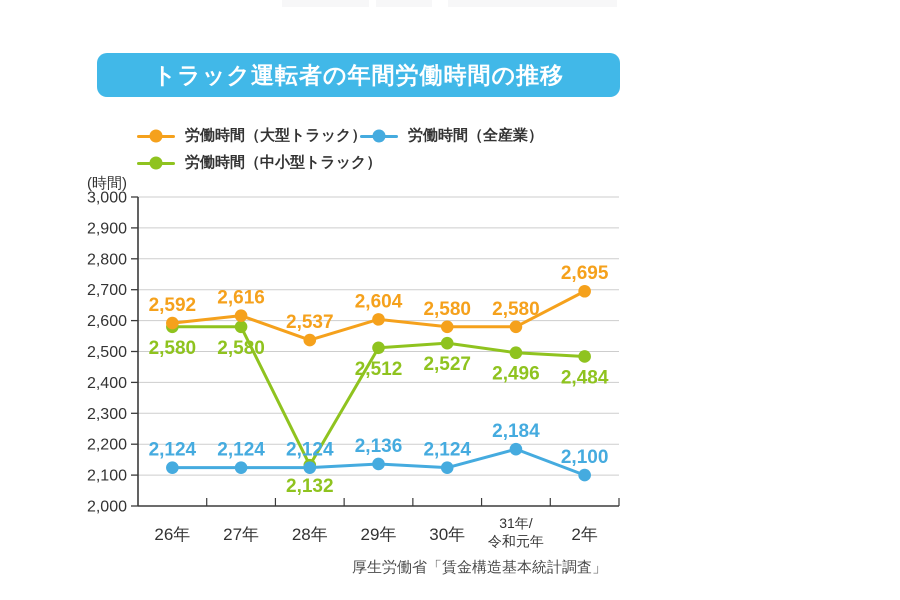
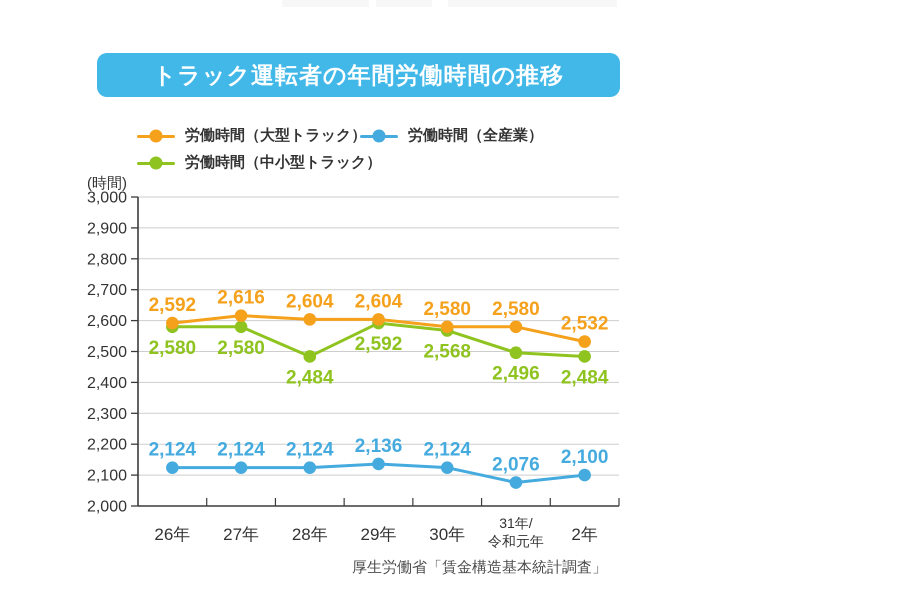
労働時間（大型トラック）/28年: 2,537 -> 2,604
労働時間（中小型トラック）/28年: 2,132 -> 2,484
労働時間（中小型トラック）/29年: 2,512 -> 2,592
労働時間（中小型トラック）/30年: 2,527 -> 2,568
労働時間（全産業）/31年/ 令和元年: 2,184 -> 2,076
労働時間（大型トラック）/2年: 2,695 -> 2,532
